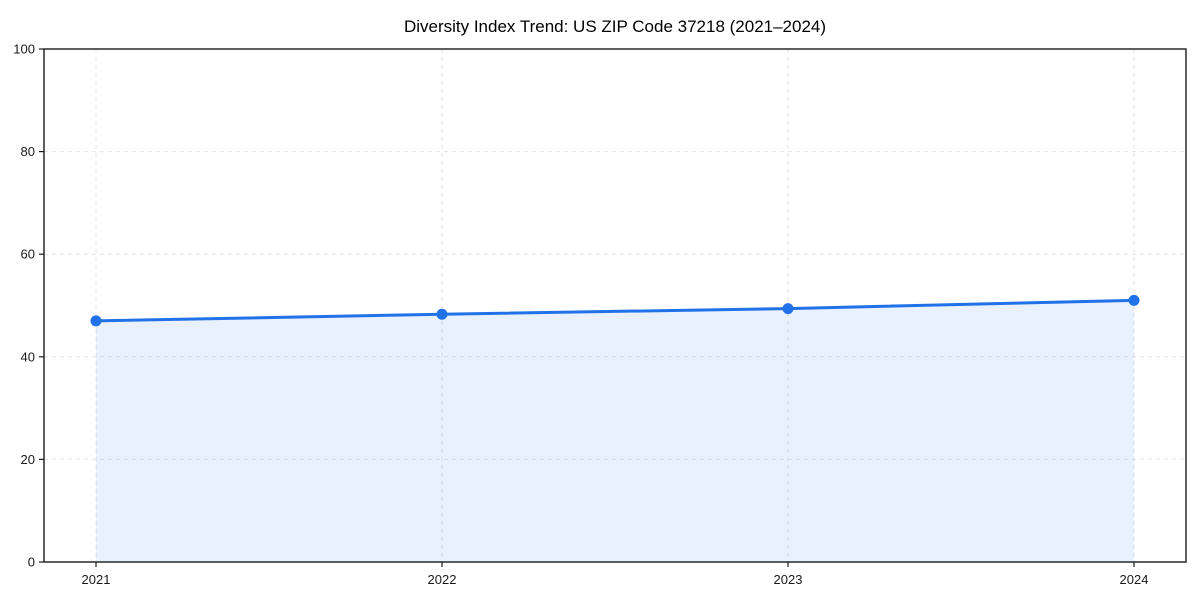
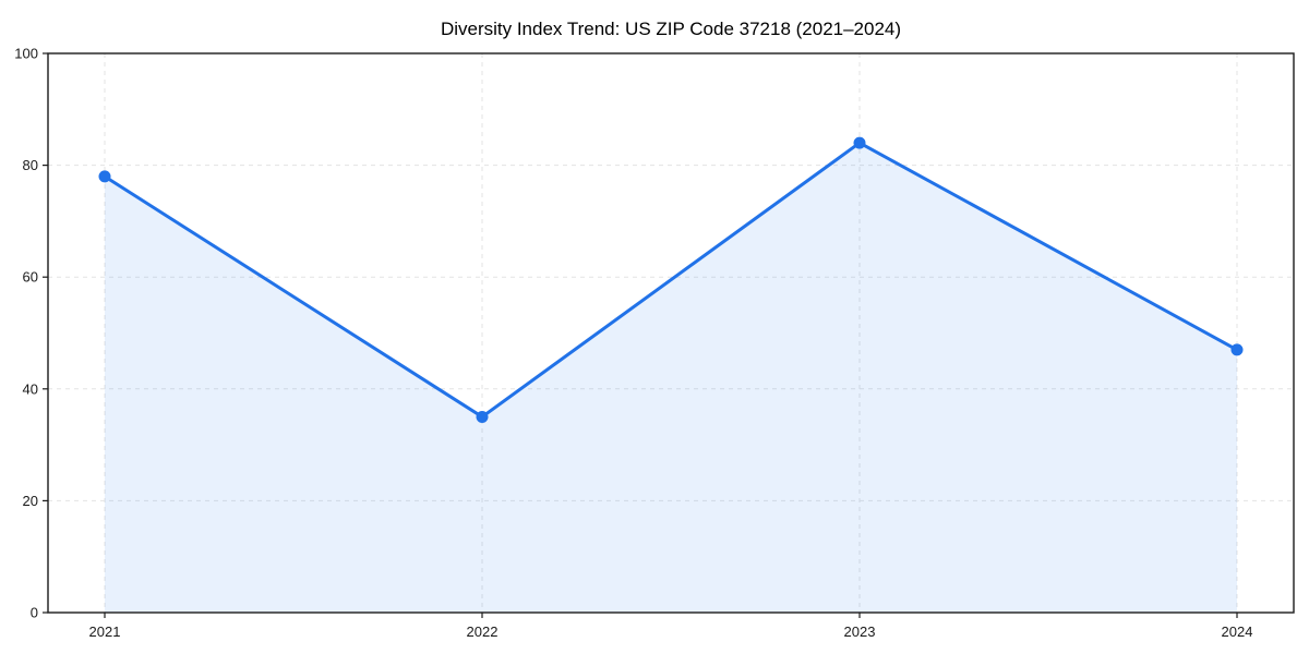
2021: 47 -> 78
2022: 48 -> 35
2023: 49 -> 84
2024: 51 -> 47
